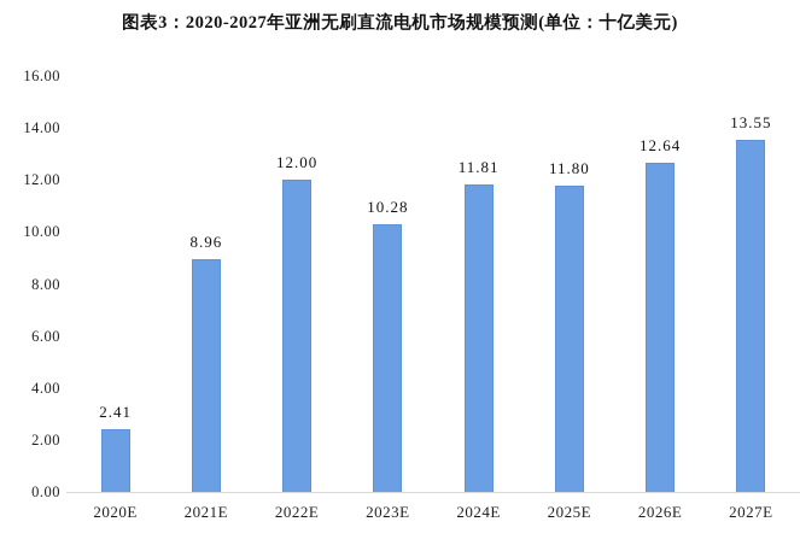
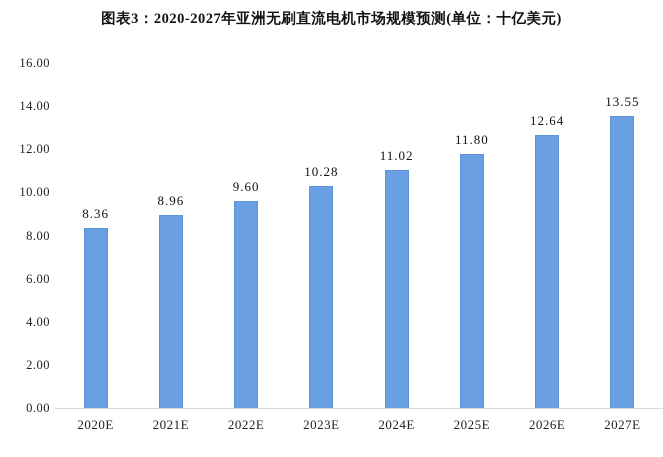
2020E: 2.41 -> 8.36
2022E: 12.00 -> 9.60
2024E: 11.81 -> 11.02
